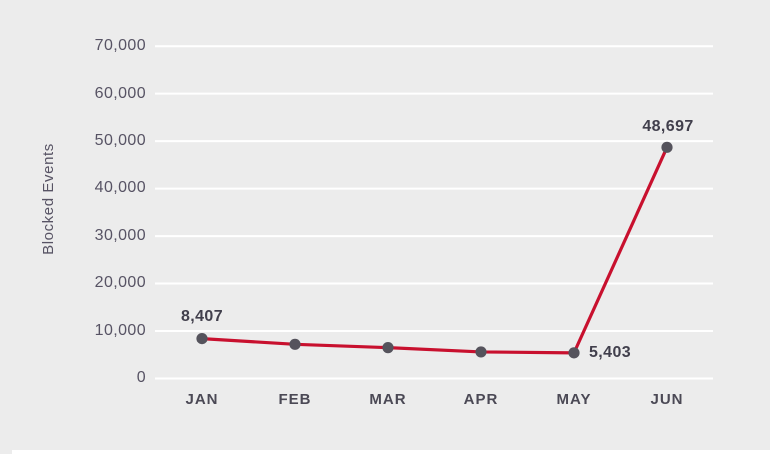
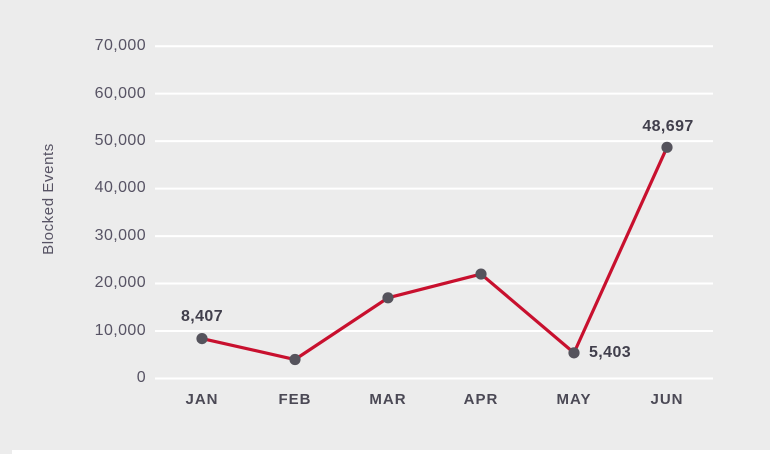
FEB: 7000 -> 4000
MAR: 6000 -> 17000
APR: 6000 -> 22000
